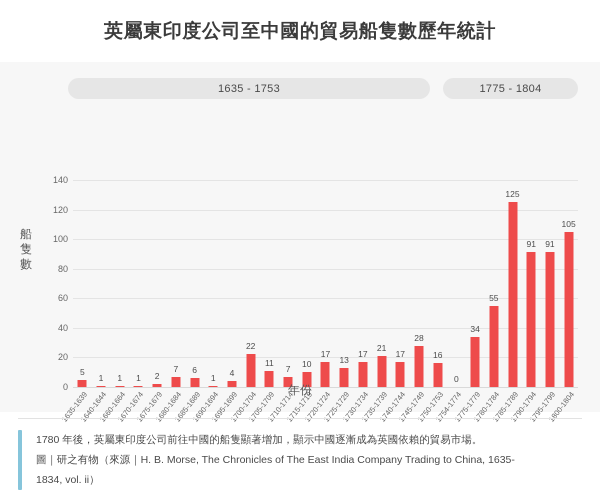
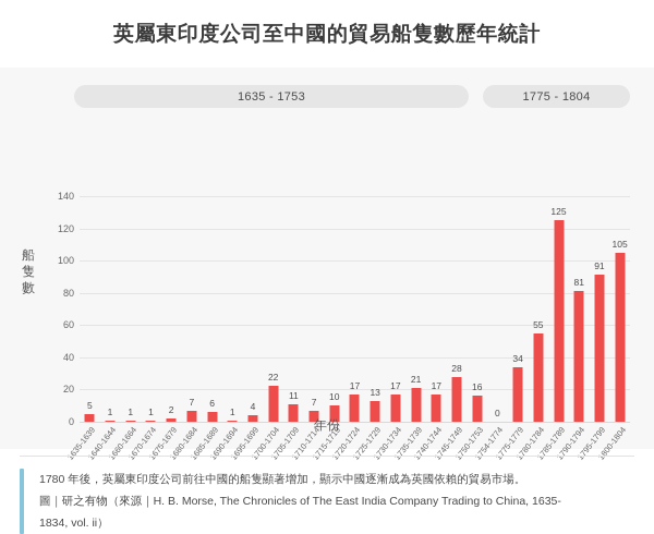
1790-1794: 91 -> 81
